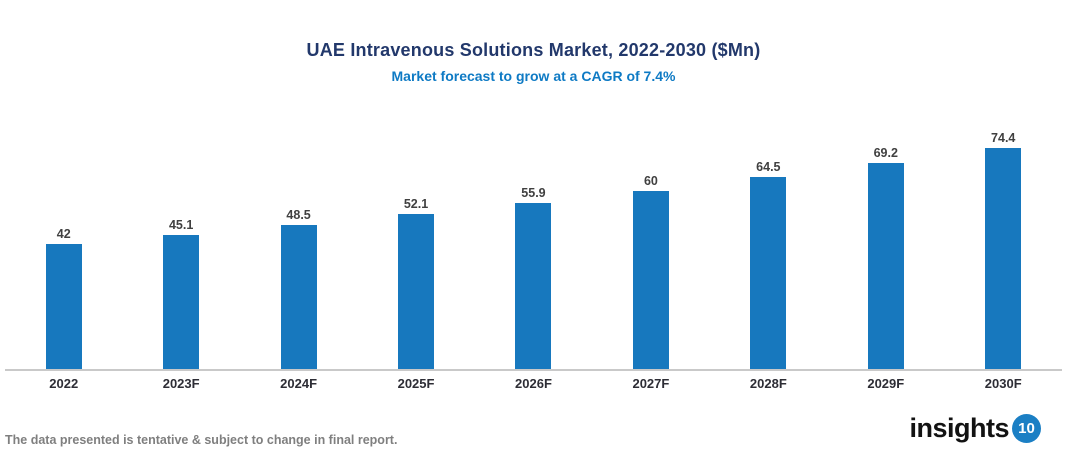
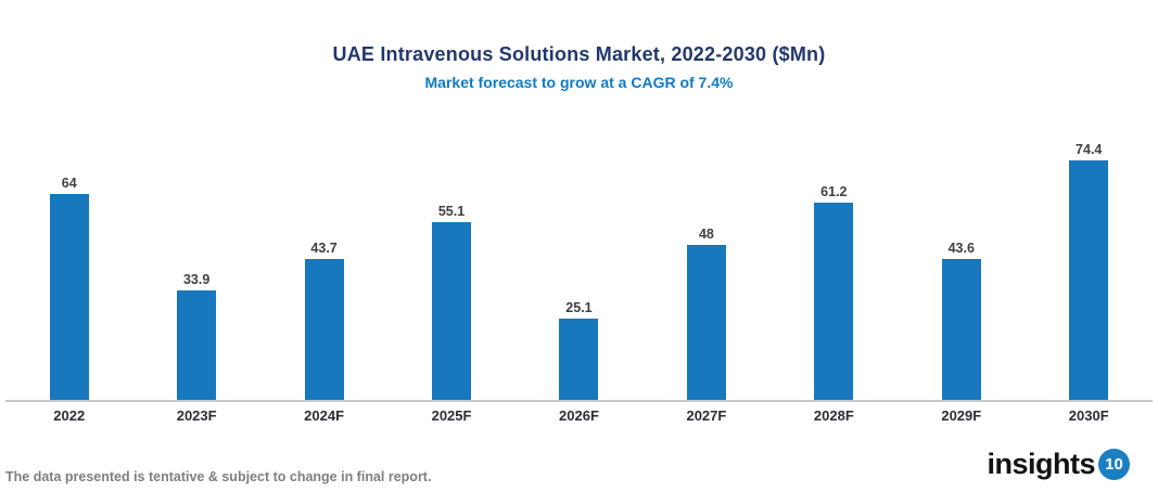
2022: 42 -> 64
2023F: 45.1 -> 33.9
2024F: 48.5 -> 43.7
2025F: 52.1 -> 55.1
2026F: 55.9 -> 25.1
2027F: 60 -> 48
2028F: 64.5 -> 61.2
2029F: 69.2 -> 43.6
